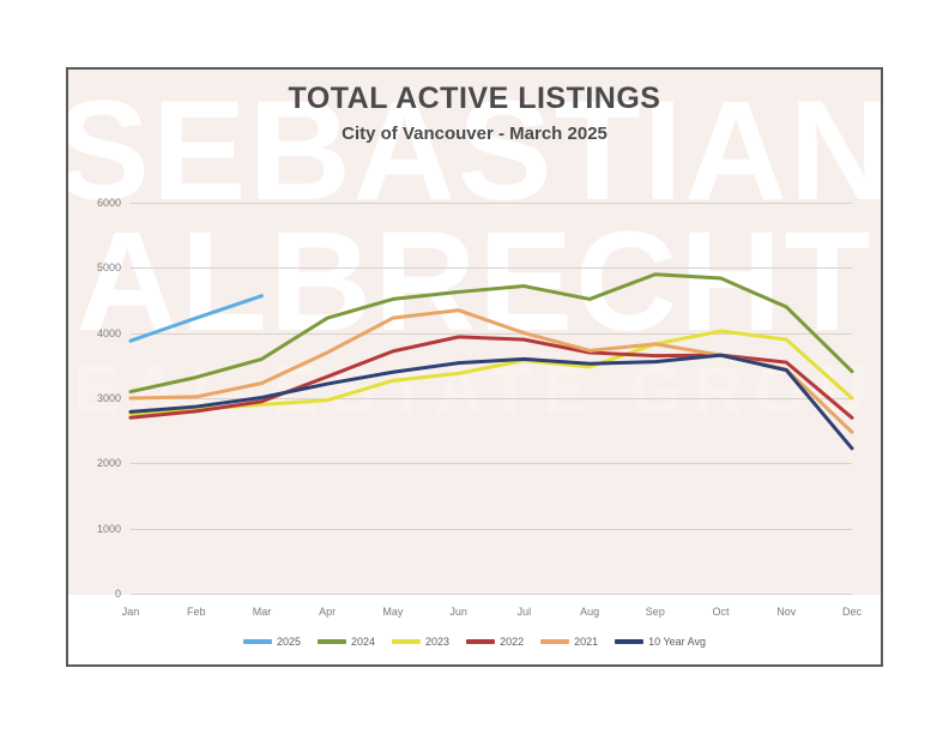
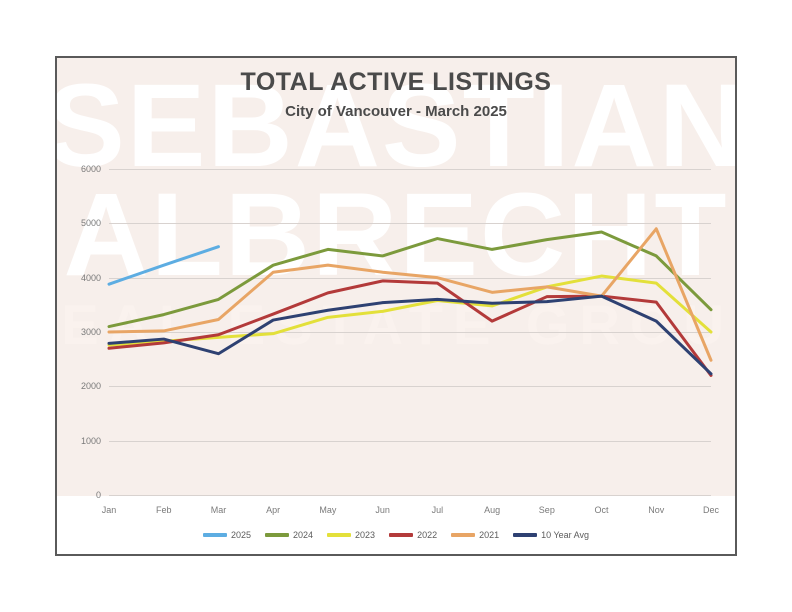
10 Year Avg/Mar: 3000 -> 2600
2021/Apr: 3700 -> 4100
2024/Jun: 4600 -> 4400
2021/Jun: 4400 -> 4100
2022/Aug: 3700 -> 3200
2024/Sep: 4900 -> 4700
2021/Nov: 3400 -> 4900
10 Year Avg/Nov: 3400 -> 3200
2022/Dec: 2700 -> 2200
